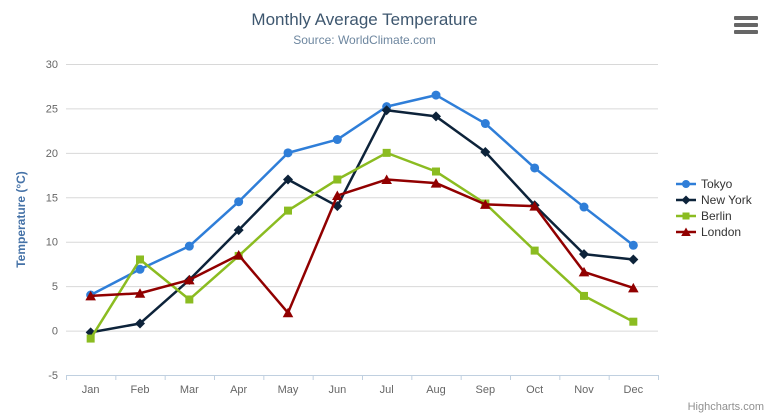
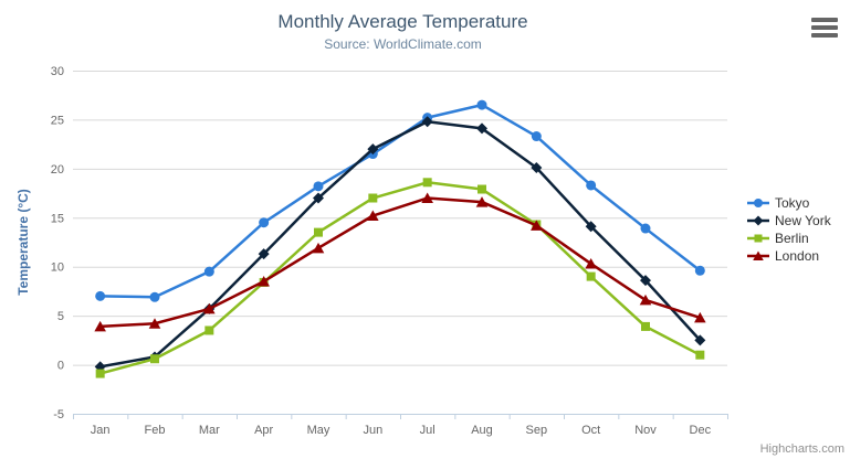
Tokyo/Jan: 4 -> 7
Berlin/Feb: 8 -> 1
Tokyo/May: 20 -> 18
London/May: 2 -> 12
New York/Jun: 14 -> 22
Berlin/Jul: 20 -> 19
London/Oct: 14 -> 10
New York/Dec: 8 -> 2
